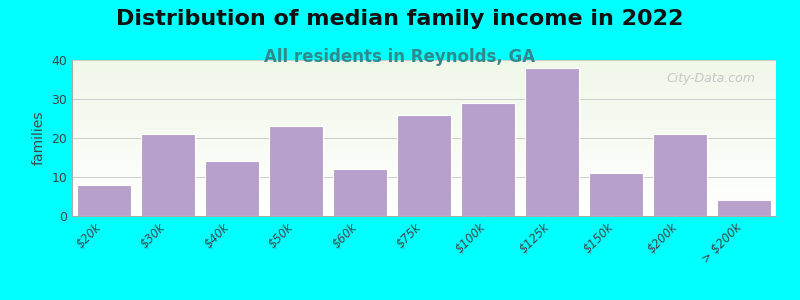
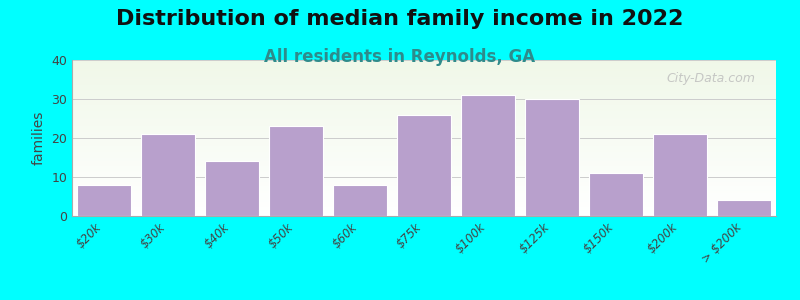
$60k: 12 -> 8
$100k: 29 -> 31
$125k: 38 -> 30
